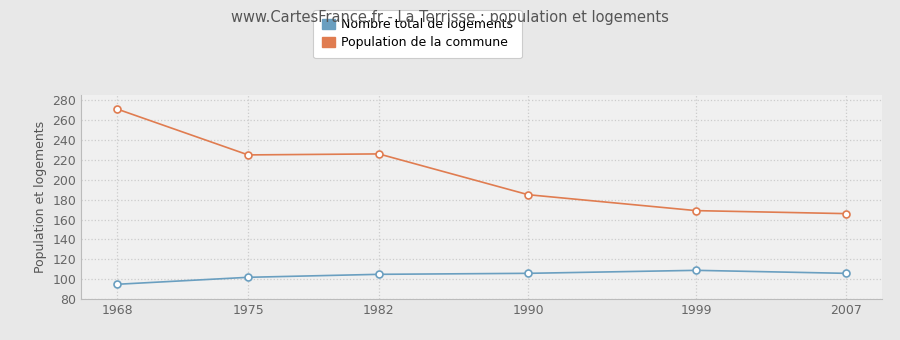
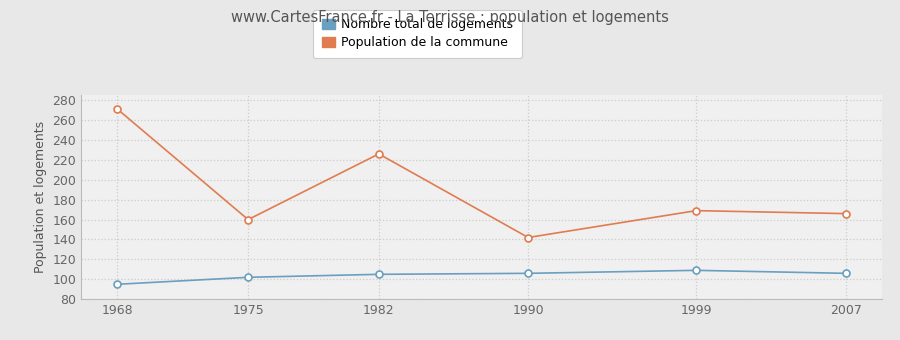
Population de la commune/1975: 225 -> 160
Population de la commune/1990: 185 -> 142
